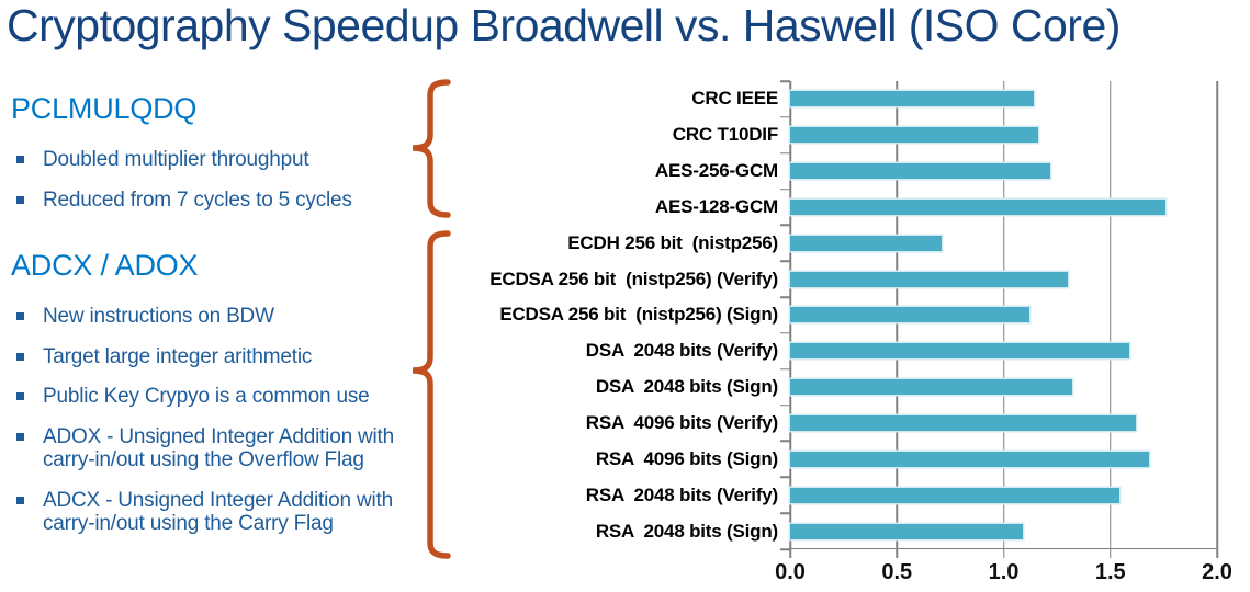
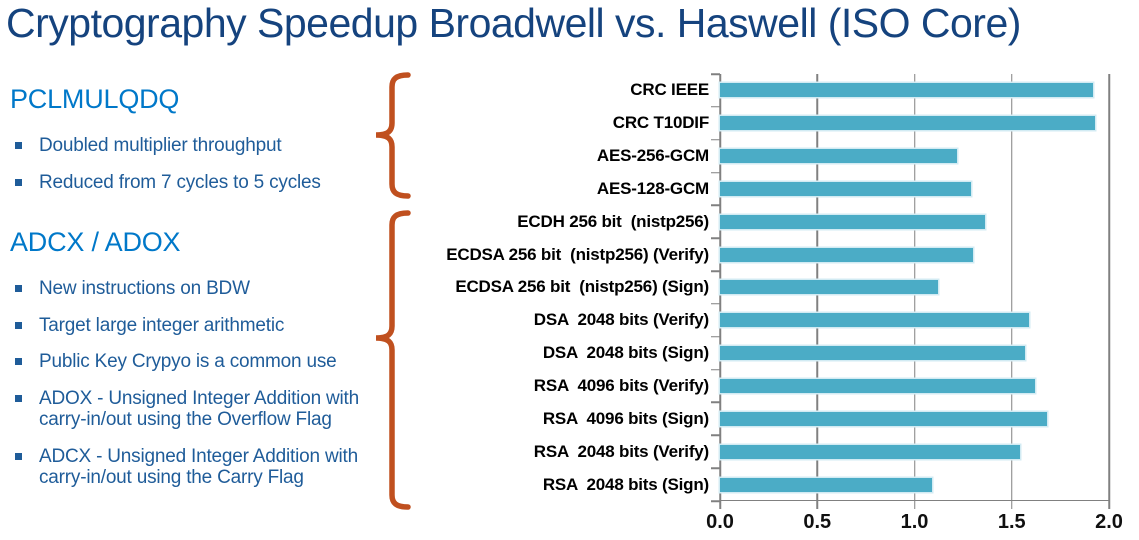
CRC IEEE: 1.14 -> 1.92
CRC T10DIF: 1.16 -> 1.93
AES-128-GCM: 1.76 -> 1.29
ECDH 256 bit (nistp256): 0.71 -> 1.36
DSA 2048 bits (Sign): 1.32 -> 1.57
